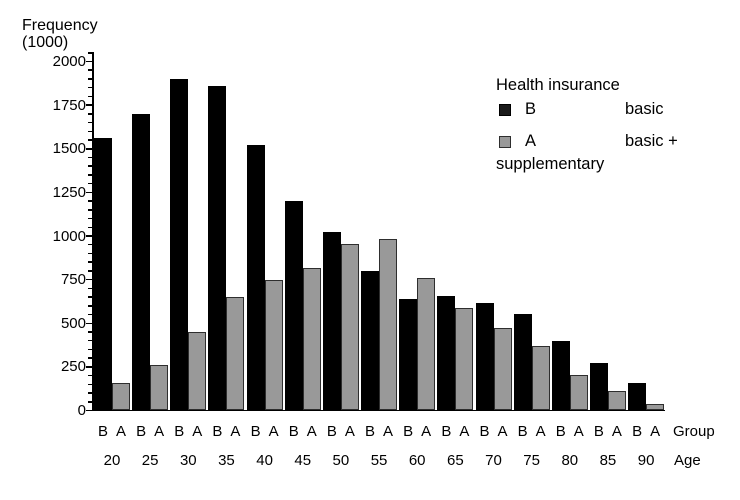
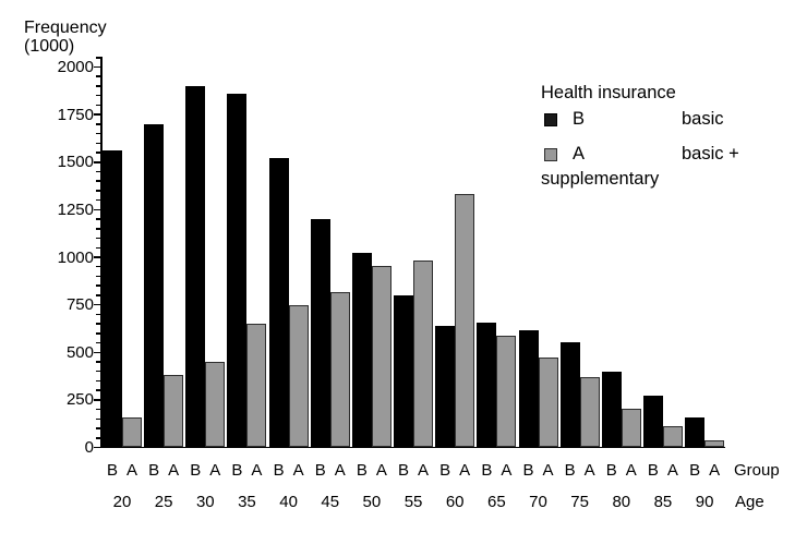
basic + supplementary/25: 260 -> 380
basic + supplementary/60: 760 -> 1330
